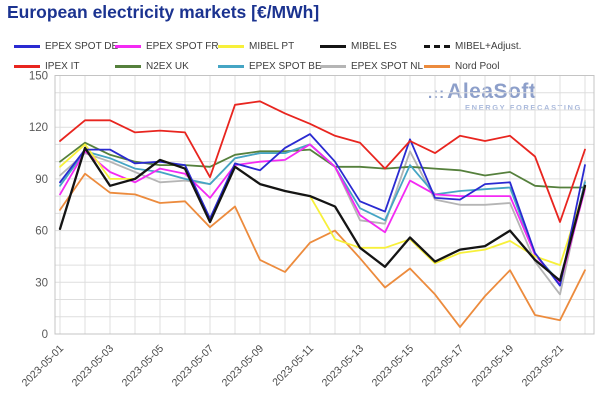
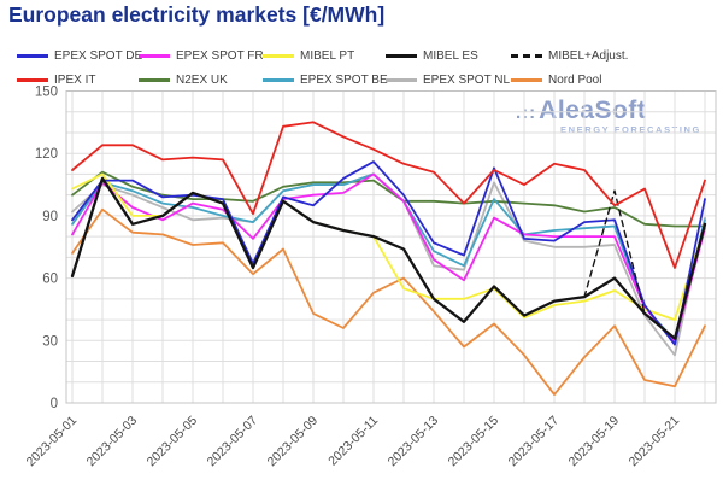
MIBEL PT/2023-05-01: 97 -> 103
MIBEL+Adjust./2023-05-19: 60 -> 102
IPEX IT/2023-05-19: 115 -> 95
